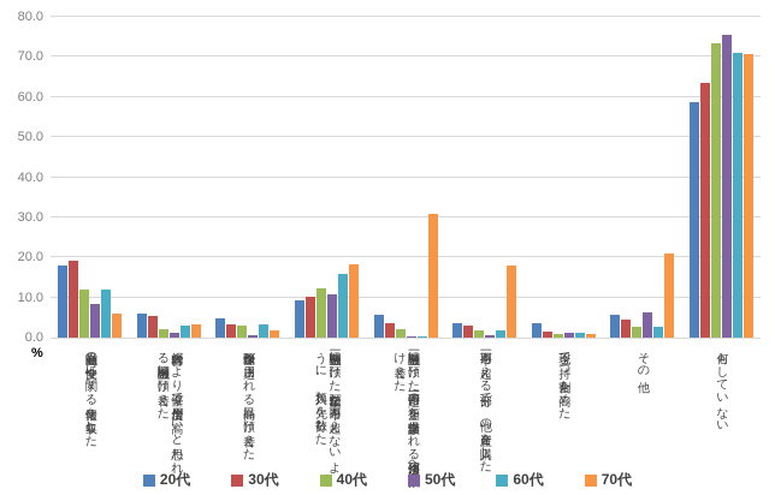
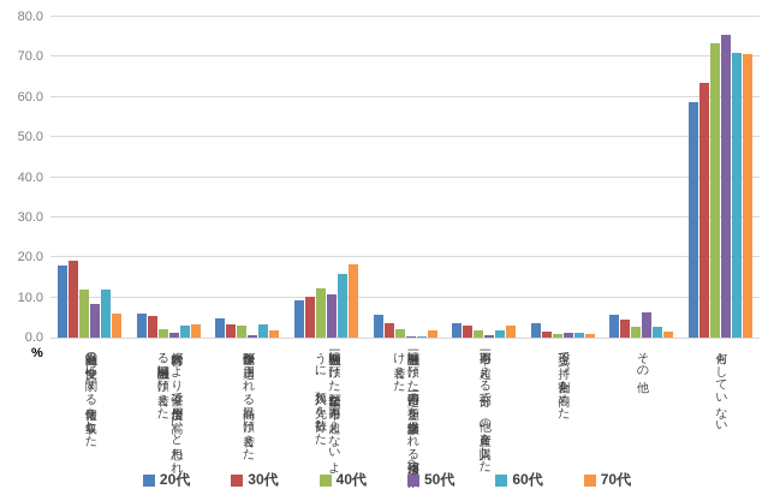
70代/一金融機関に預けた一千万円超の預金を全額保護される決済用預金へ預け替えた: 31 -> 2
70代/一千万円を超える部分で、他の資産を購入した: 18 -> 3
70代/その他: 21 -> 2
